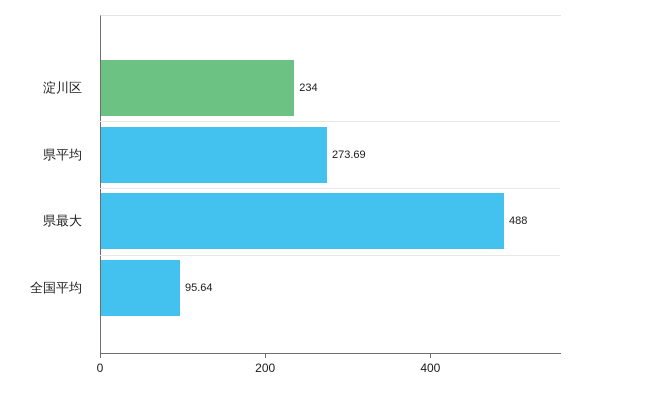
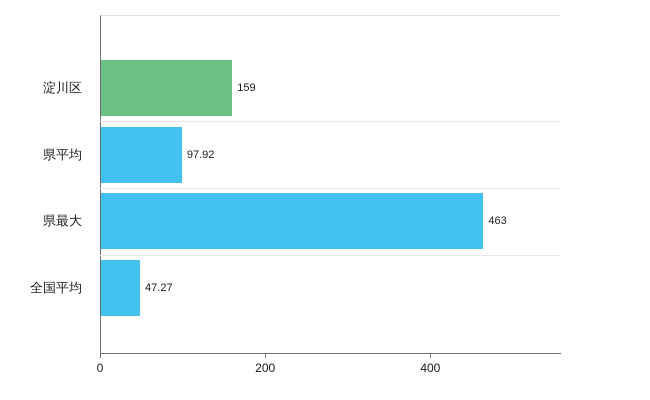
淀川区: 234 -> 159
県平均: 273.69 -> 97.92
県最大: 488 -> 463
全国平均: 95.64 -> 47.27
